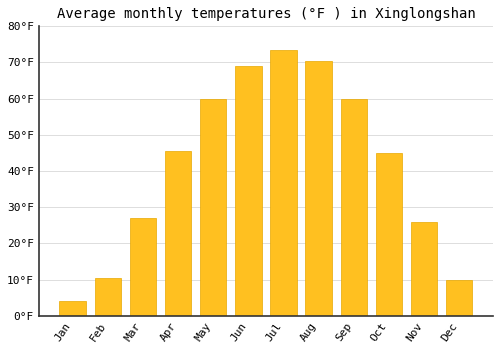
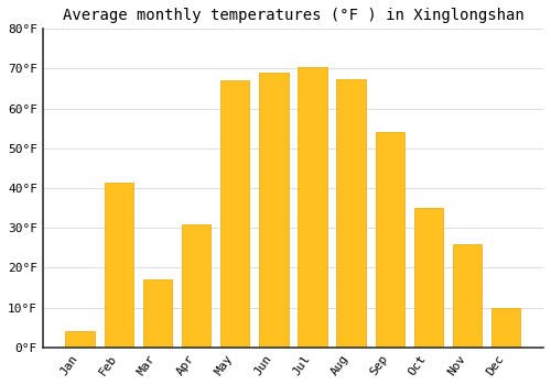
Feb: 10.5°F -> 41.5°F
Mar: 27.0°F -> 17.0°F
Apr: 45.5°F -> 31.0°F
May: 60.0°F -> 67.0°F
Jul: 73.5°F -> 70.5°F
Aug: 70.5°F -> 67.5°F
Sep: 60.0°F -> 54.0°F
Oct: 45.0°F -> 35.0°F
